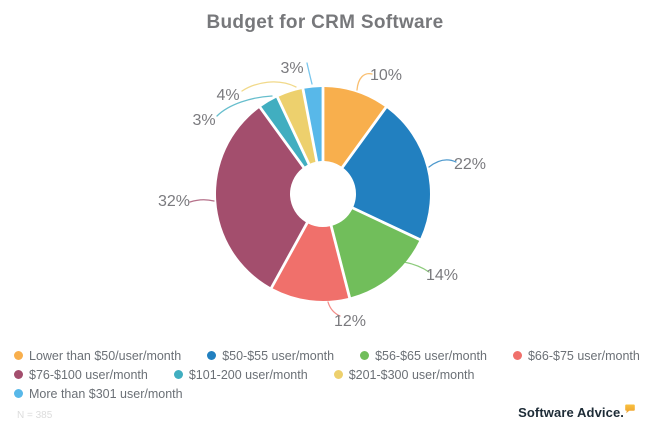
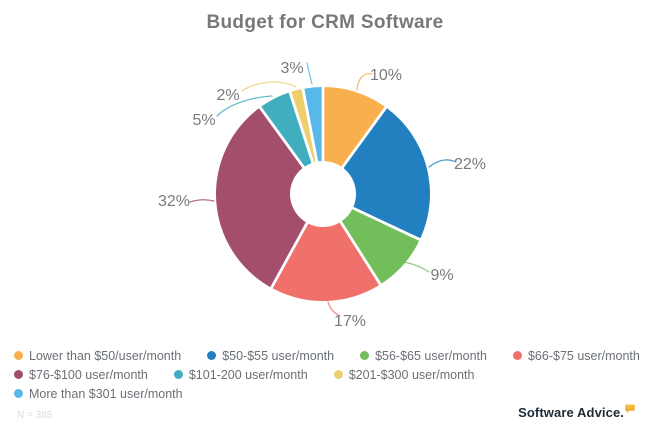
$56-$65 user/month: 14% -> 9%
$66-$75 user/month: 12% -> 17%
$101-200 user/month: 3% -> 5%
$201-$300 user/month: 4% -> 2%
